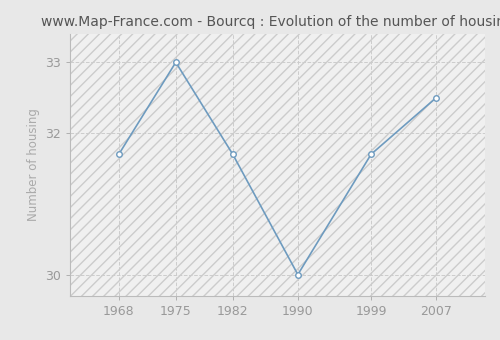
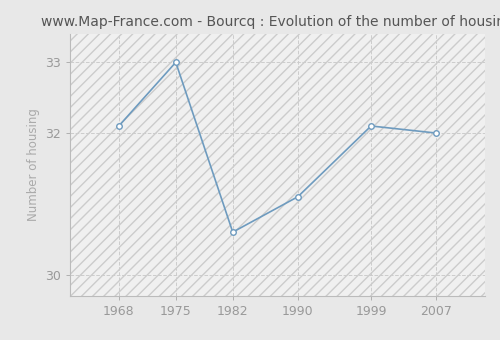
1968: 31.7 -> 32.1
1982: 31.7 -> 30.6
1990: 30.0 -> 31.1
1999: 31.7 -> 32.1
2007: 32.5 -> 32.0
